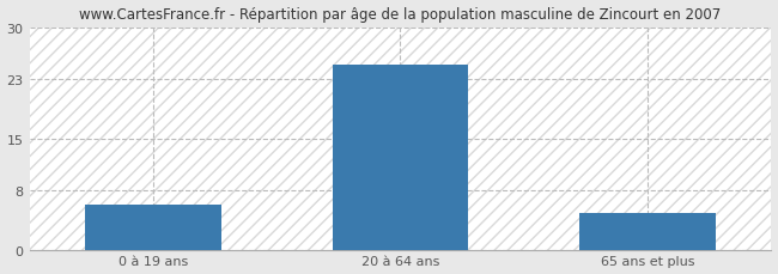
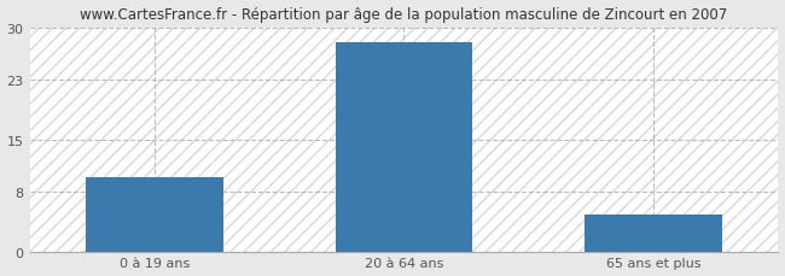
0 à 19 ans: 6 -> 10
20 à 64 ans: 25 -> 28
